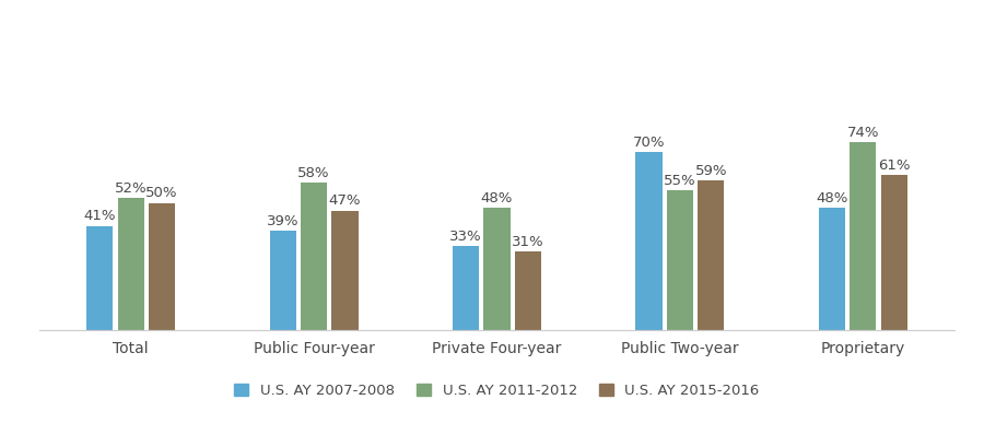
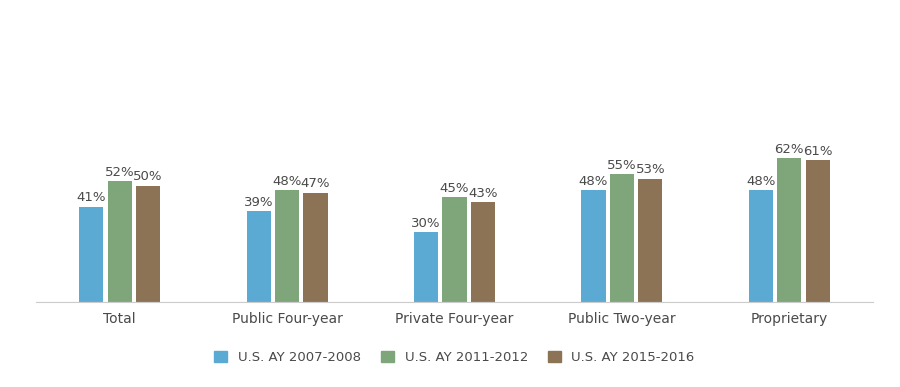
U.S. AY 2011-2012/Public Four-year: 58% -> 48%
U.S. AY 2007-2008/Private Four-year: 33% -> 30%
U.S. AY 2011-2012/Private Four-year: 48% -> 45%
U.S. AY 2015-2016/Private Four-year: 31% -> 43%
U.S. AY 2007-2008/Public Two-year: 70% -> 48%
U.S. AY 2015-2016/Public Two-year: 59% -> 53%
U.S. AY 2011-2012/Proprietary: 74% -> 62%
